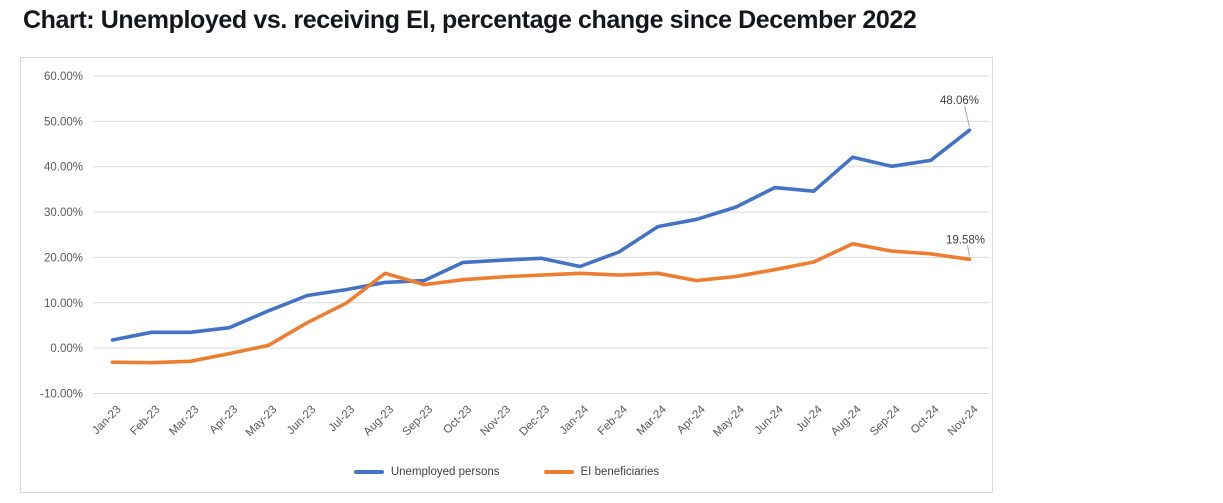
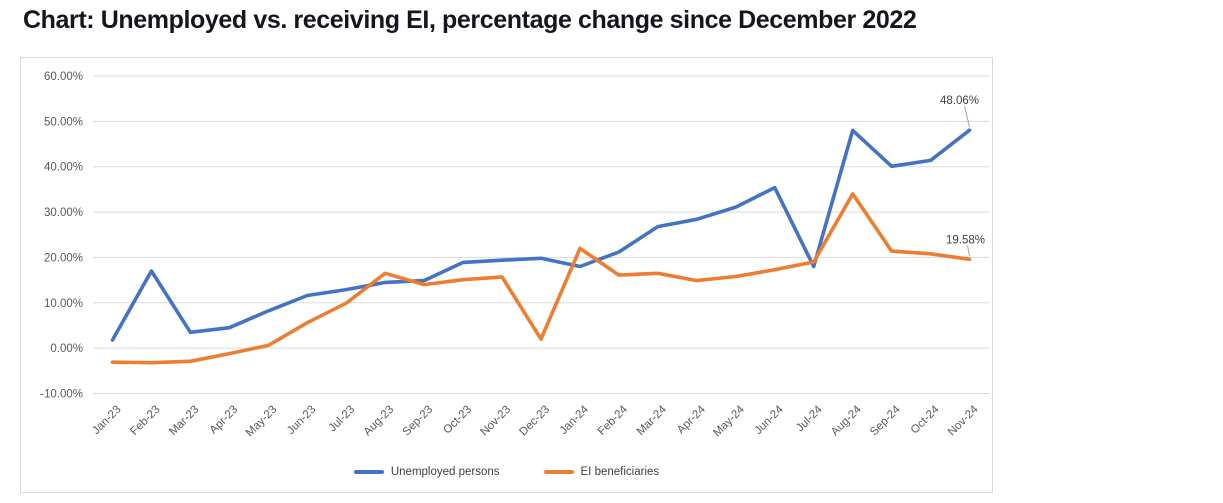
Unemployed persons/Feb-23: 4% -> 17%
EI beneficiaries/Dec-23: 16% -> 2%
EI beneficiaries/Jan-24: 16% -> 22%
Unemployed persons/Jul-24: 35% -> 18%
Unemployed persons/Aug-24: 42% -> 48%
EI beneficiaries/Aug-24: 23% -> 34%
